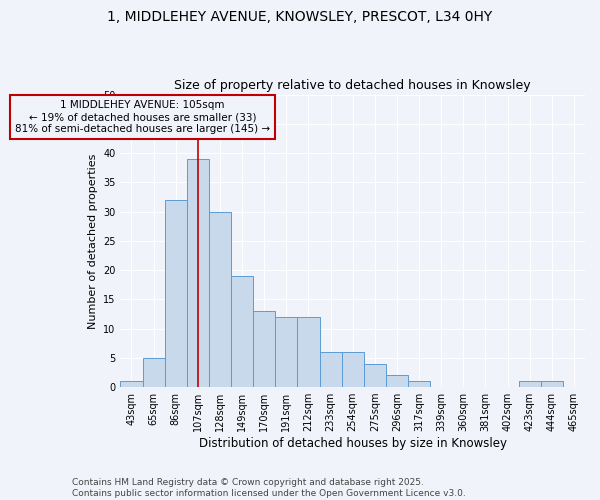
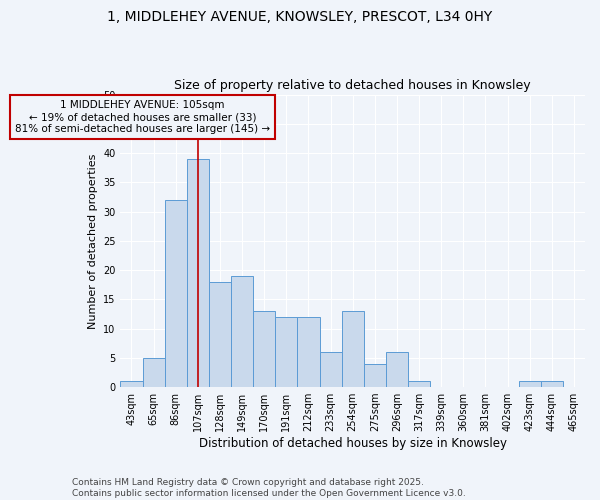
128sqm: 30 -> 18
254sqm: 6 -> 13
296sqm: 2 -> 6
